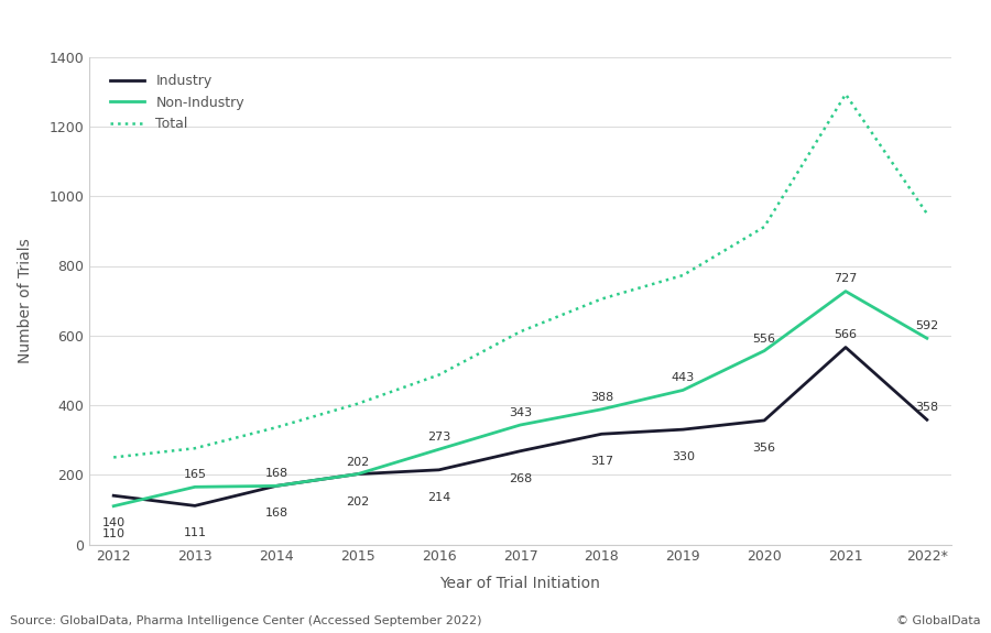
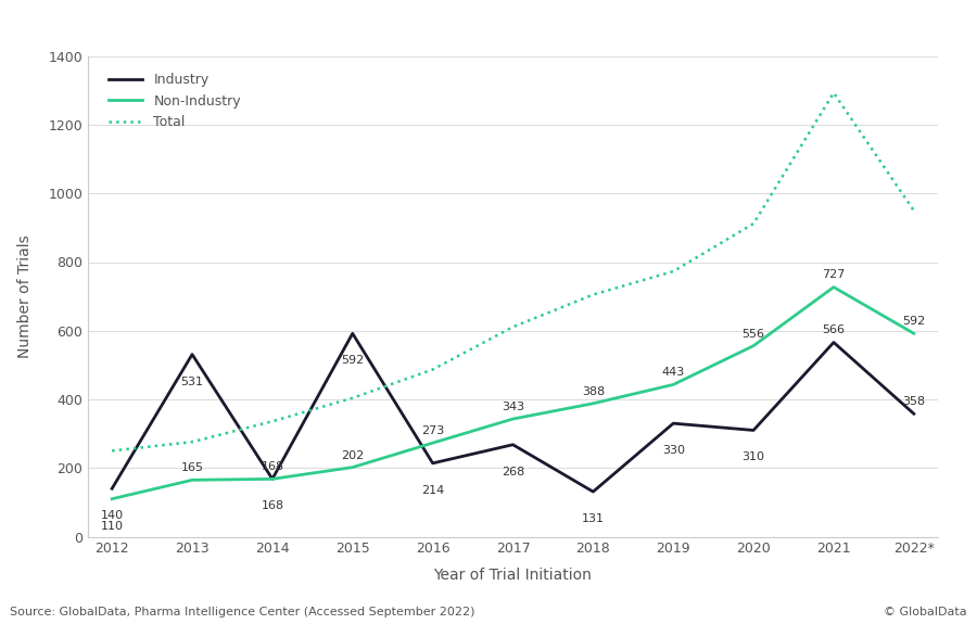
Industry/2013: 111 -> 531
Industry/2015: 202 -> 592
Industry/2018: 317 -> 131
Industry/2020: 356 -> 310
